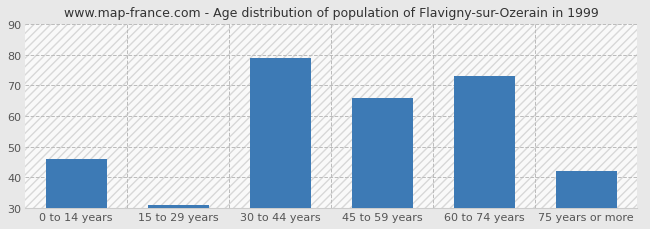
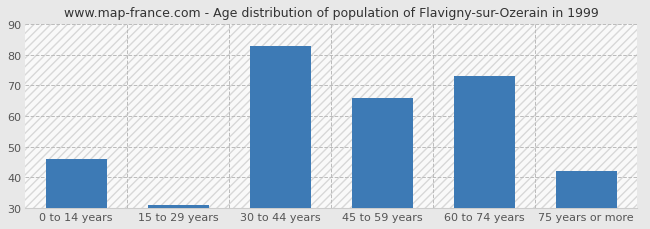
30 to 44 years: 79 -> 83
